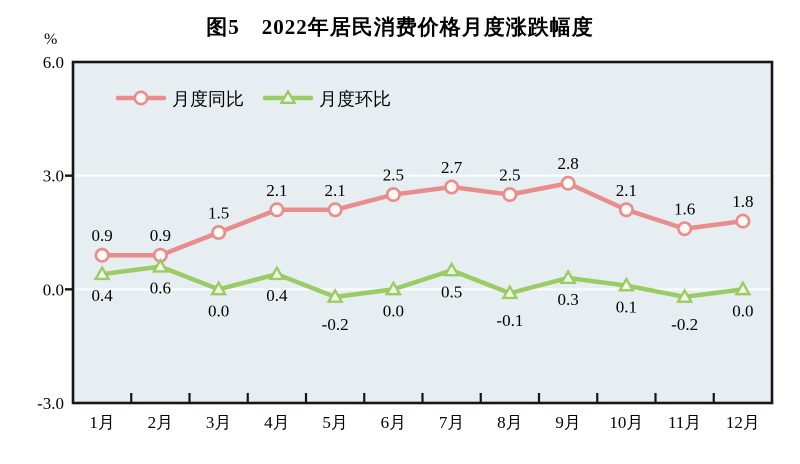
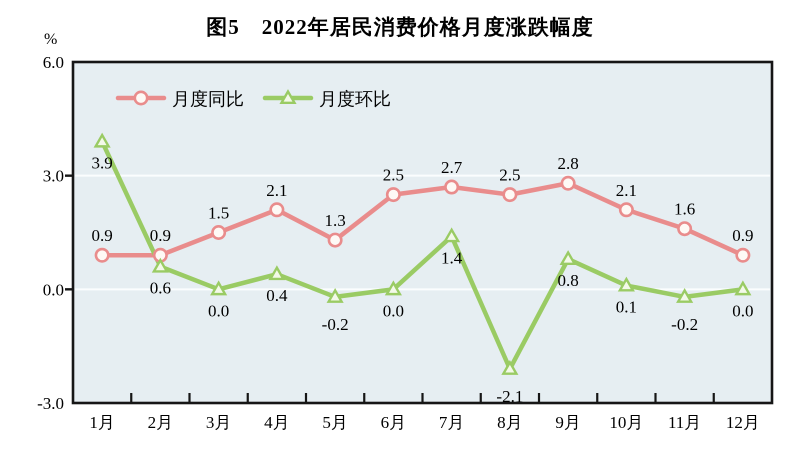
月度环比/1月: 0.4 -> 3.9
月度同比/5月: 2.1 -> 1.3
月度环比/7月: 0.5 -> 1.4
月度环比/8月: -0.1 -> -2.1
月度环比/9月: 0.3 -> 0.8
月度同比/12月: 1.8 -> 0.9
